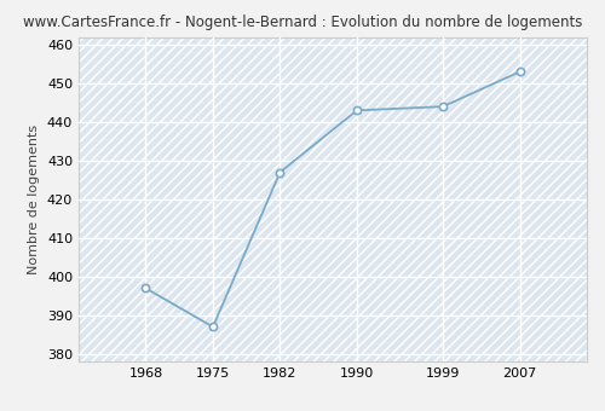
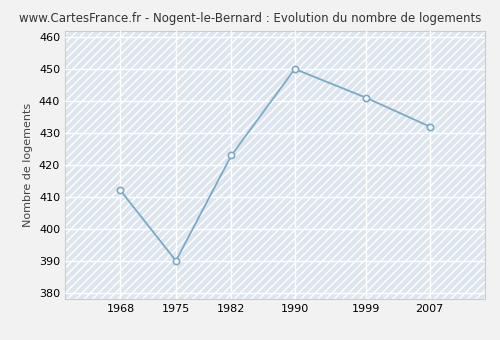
1968: 397 -> 412
1975: 387 -> 390
1982: 427 -> 423
1990: 443 -> 450
1999: 444 -> 441
2007: 453 -> 432
